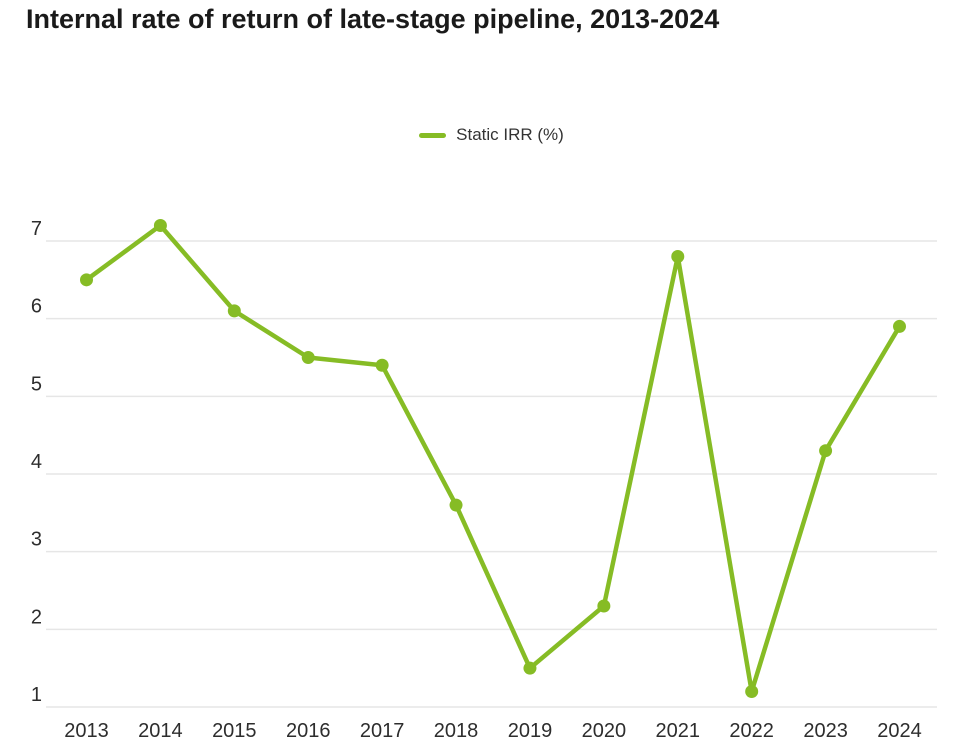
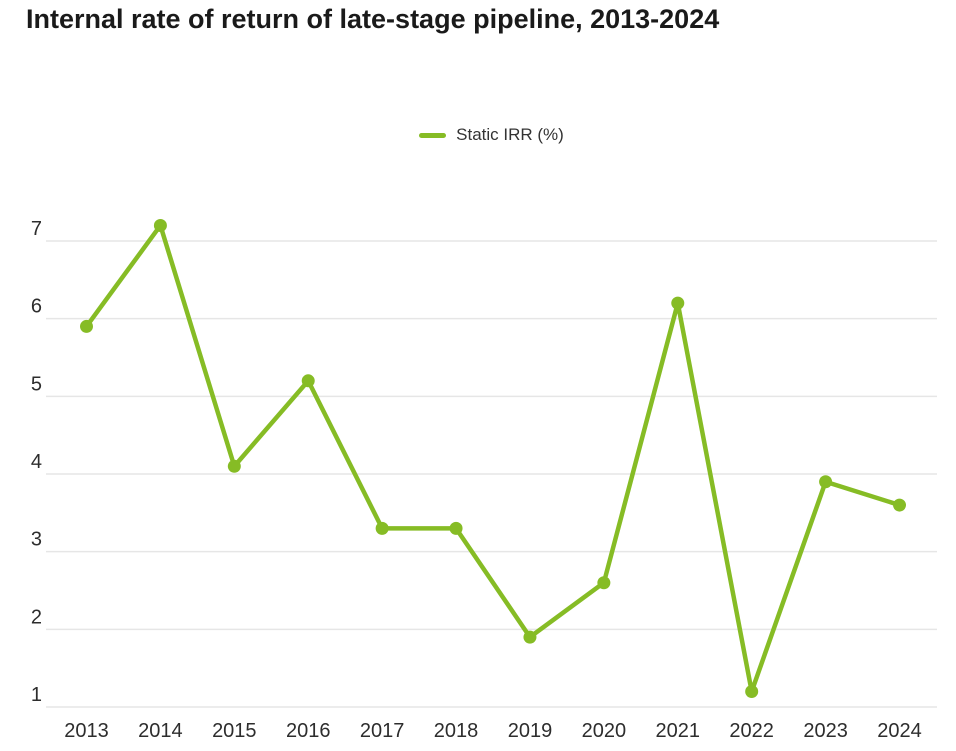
2013: 6.5 -> 5.9
2015: 6.1 -> 4.1
2016: 5.5 -> 5.2
2017: 5.4 -> 3.3
2018: 3.6 -> 3.3
2019: 1.5 -> 1.9
2020: 2.3 -> 2.6
2021: 6.8 -> 6.2
2023: 4.3 -> 3.9
2024: 5.9 -> 3.6
